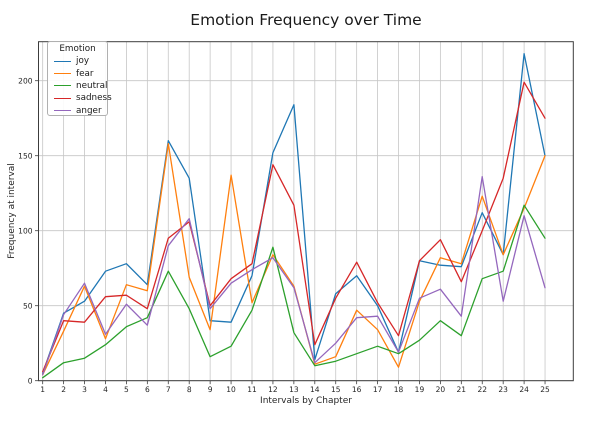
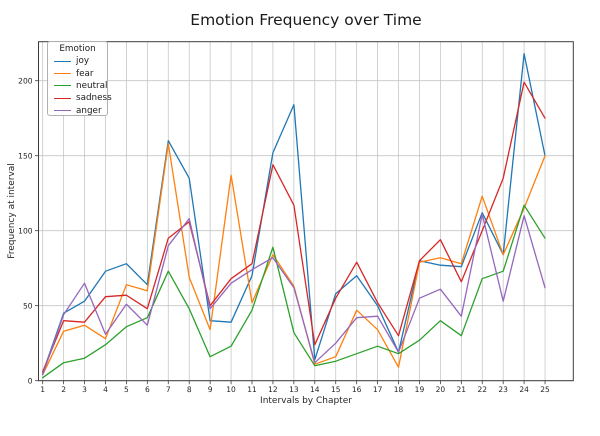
fear/3: 63 -> 37
fear/19: 53 -> 79
anger/22: 136 -> 111
